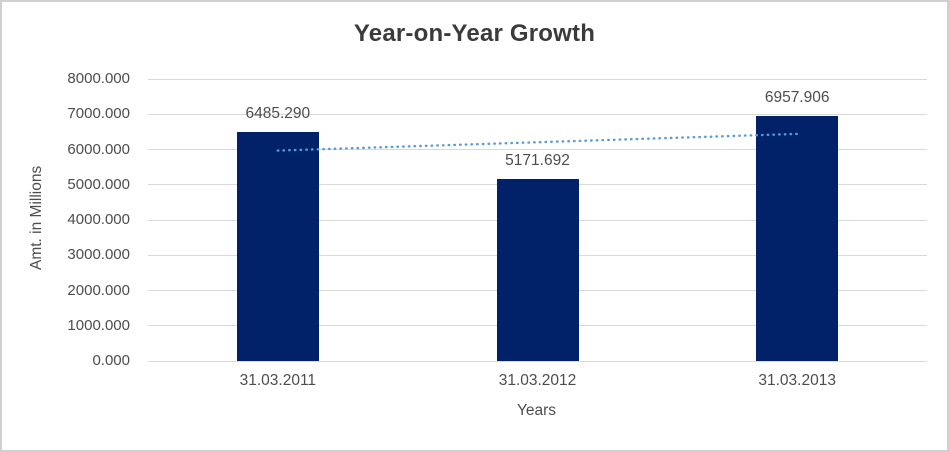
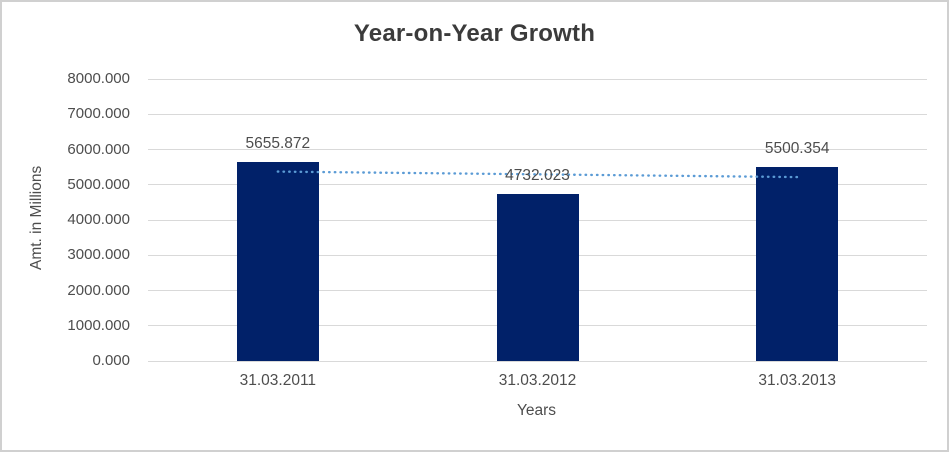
31.03.2011: 6485.290 -> 5655.872
31.03.2012: 5171.692 -> 4732.023
31.03.2013: 6957.906 -> 5500.354
